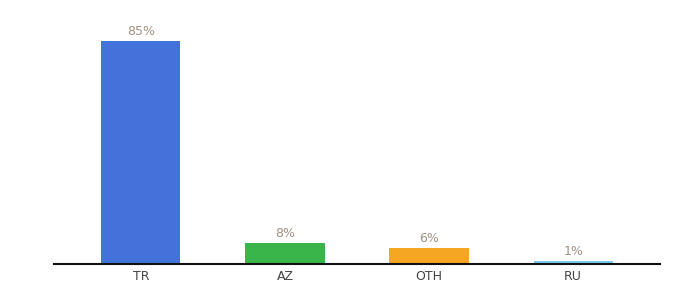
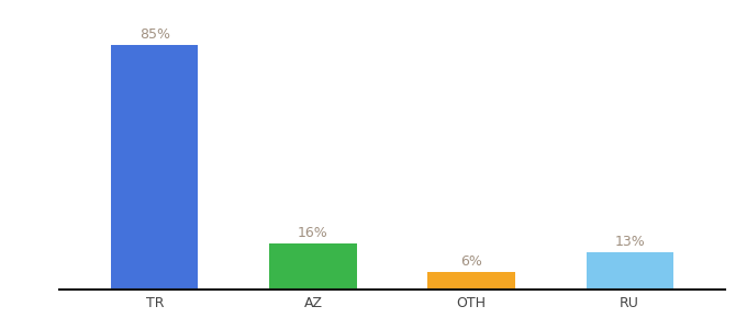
AZ: 8% -> 16%
RU: 1% -> 13%
